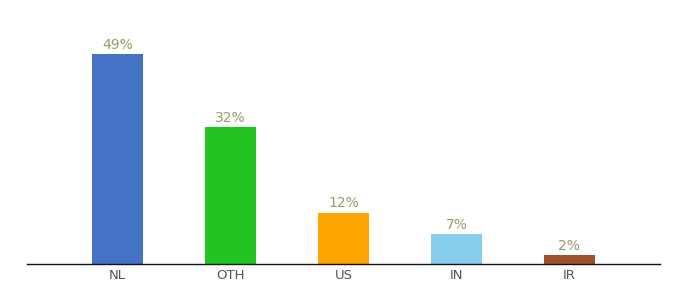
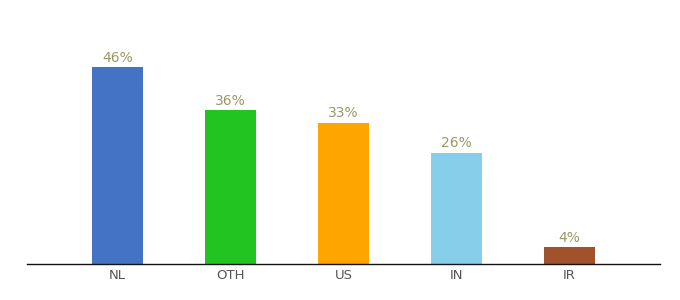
NL: 49% -> 46%
OTH: 32% -> 36%
US: 12% -> 33%
IN: 7% -> 26%
IR: 2% -> 4%
